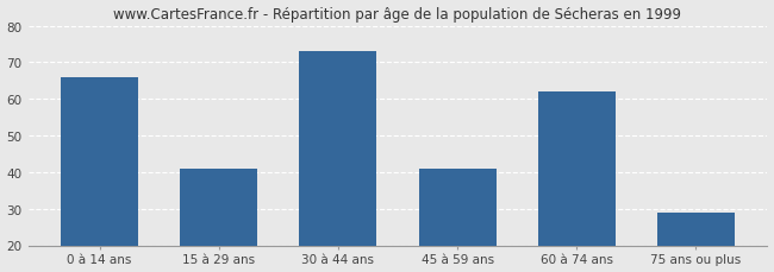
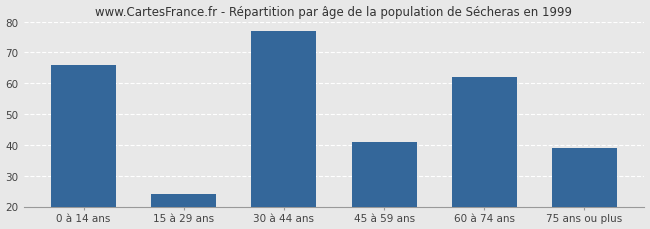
15 à 29 ans: 41 -> 24
30 à 44 ans: 73 -> 77
75 ans ou plus: 29 -> 39
